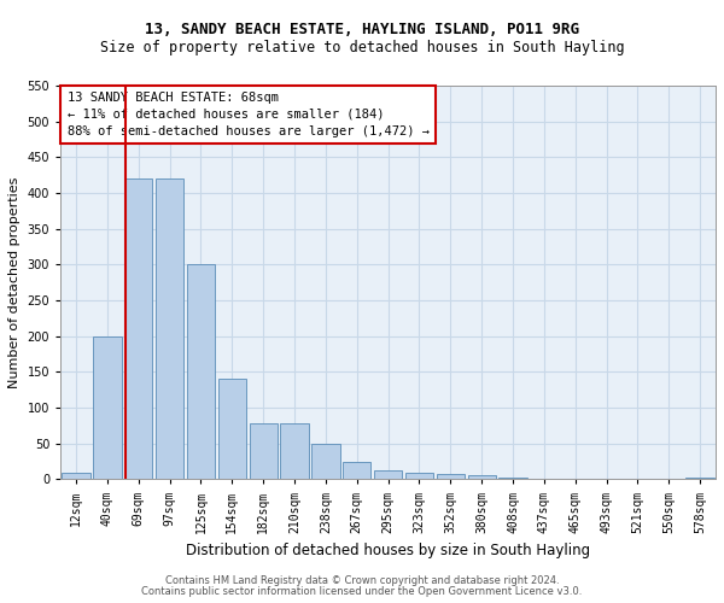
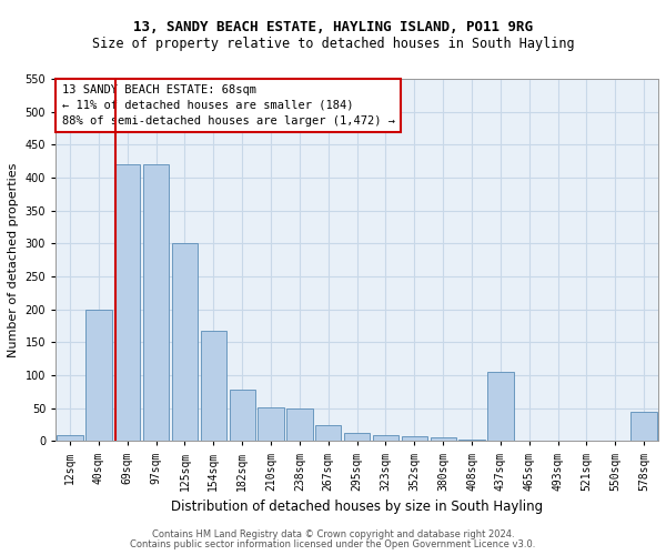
154sqm: 140 -> 168
210sqm: 78 -> 52
437sqm: 1 -> 106
578sqm: 3 -> 44
